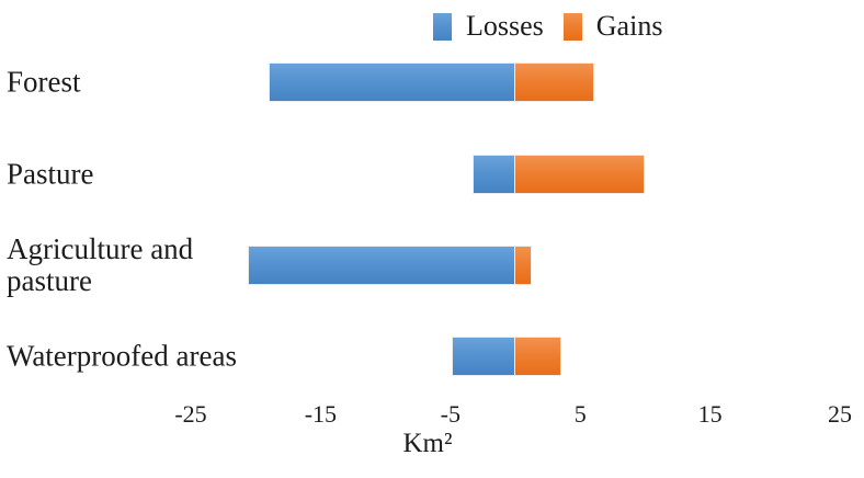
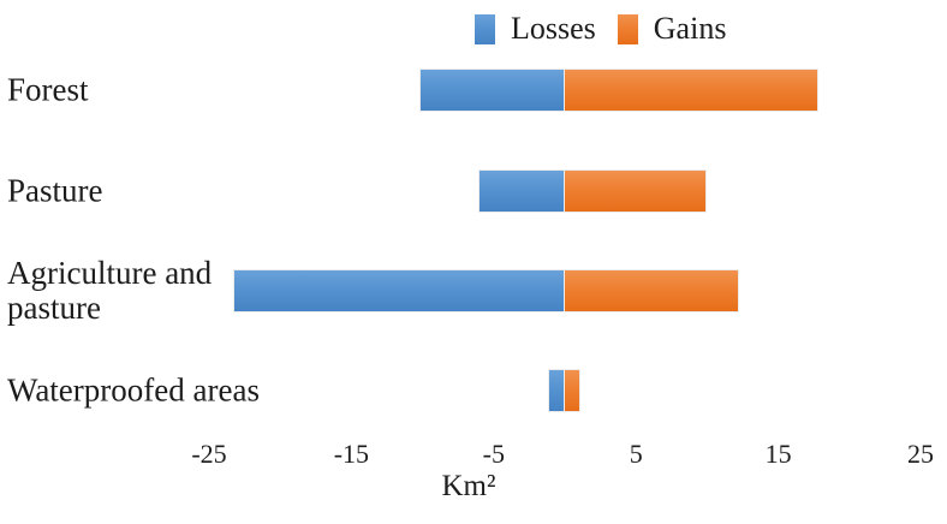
Losses/Forest: -18.9 -> -10.1
Gains/Forest: 6.0 -> 17.7
Losses/Pasture: -3.2 -> -6.0
Losses/Agriculture and pasture: -20.5 -> -23.2
Gains/Agriculture and pasture: 1.2 -> 12.2
Losses/Waterproofed areas: -4.8 -> -1.1
Gains/Waterproofed areas: 3.5 -> 1.0
